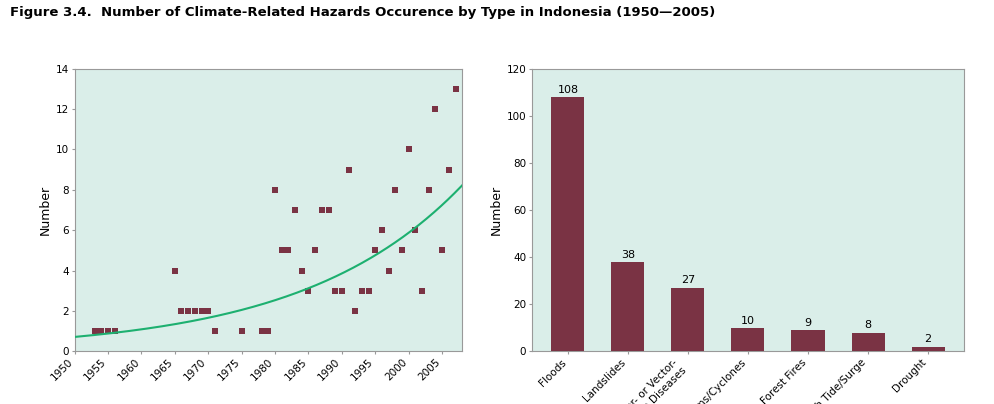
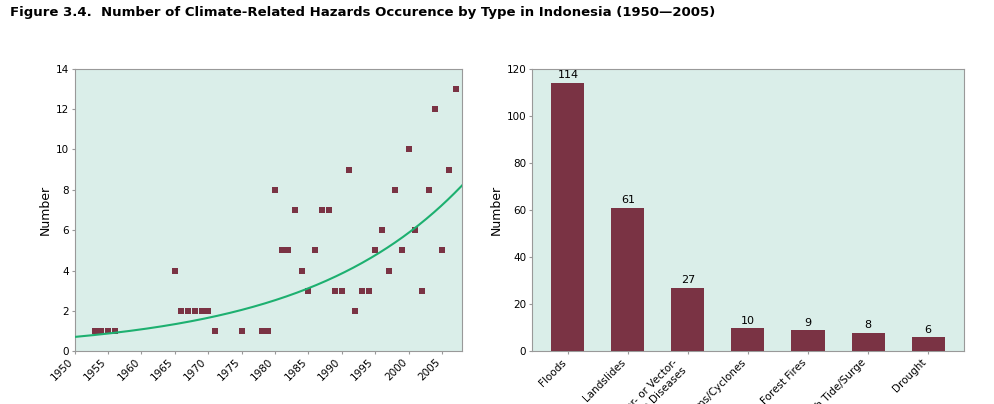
Floods: 108 -> 114
Landslides: 38 -> 61
Drought: 2 -> 6
